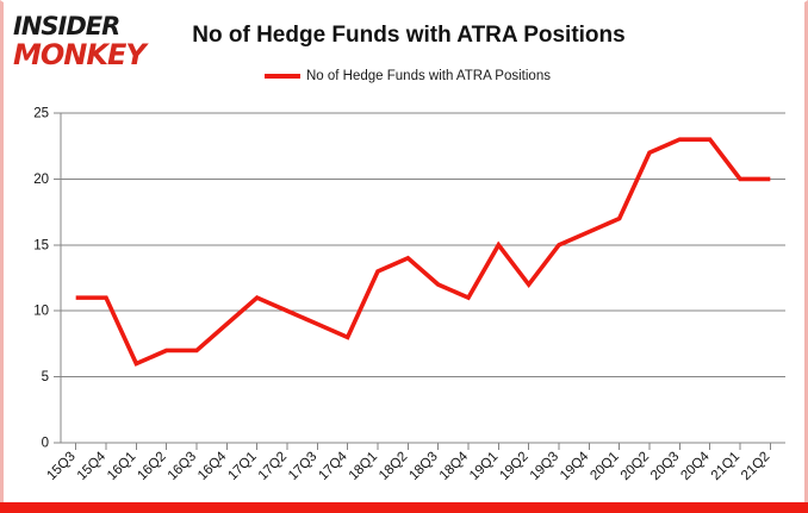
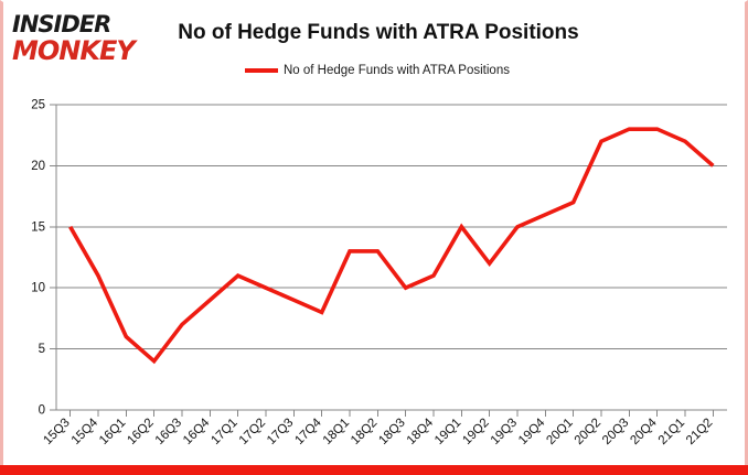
15Q3: 11 -> 15
16Q2: 7 -> 4
18Q2: 14 -> 13
18Q3: 12 -> 10
21Q1: 20 -> 22
